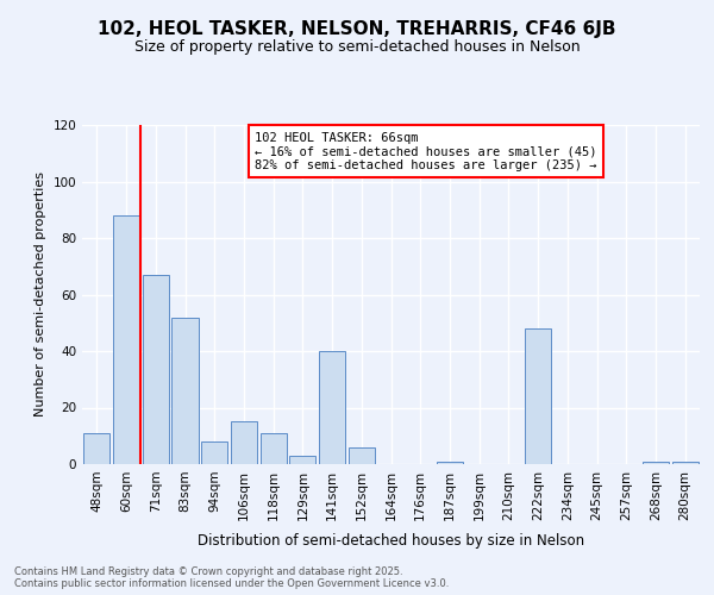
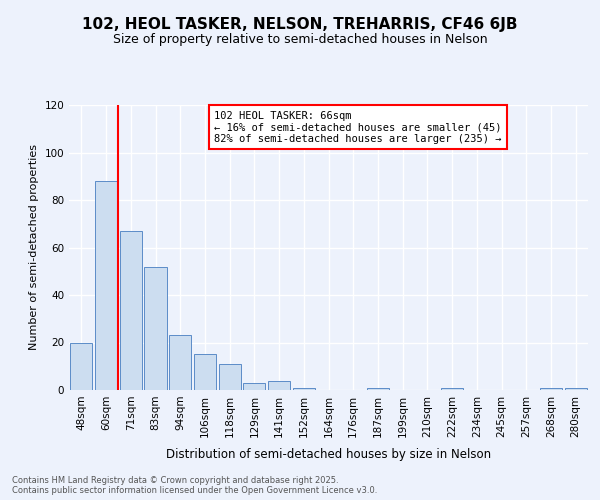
48sqm: 11 -> 20
94sqm: 8 -> 23
141sqm: 40 -> 4
152sqm: 6 -> 1
222sqm: 48 -> 1
